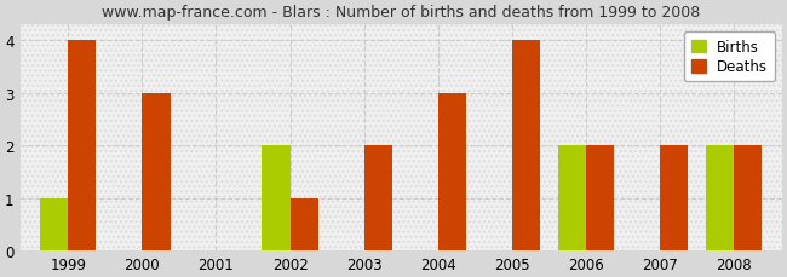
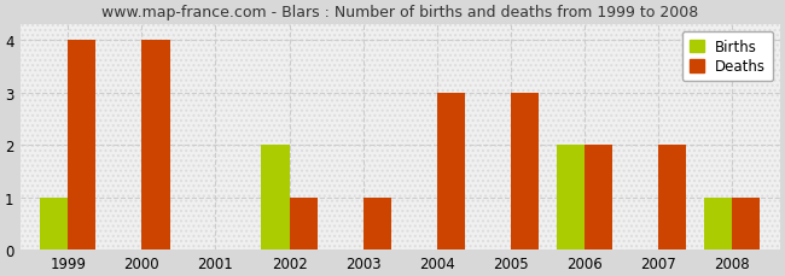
Deaths/2000: 3 -> 4
Deaths/2003: 2 -> 1
Deaths/2005: 4 -> 3
Births/2008: 2 -> 1
Deaths/2008: 2 -> 1
